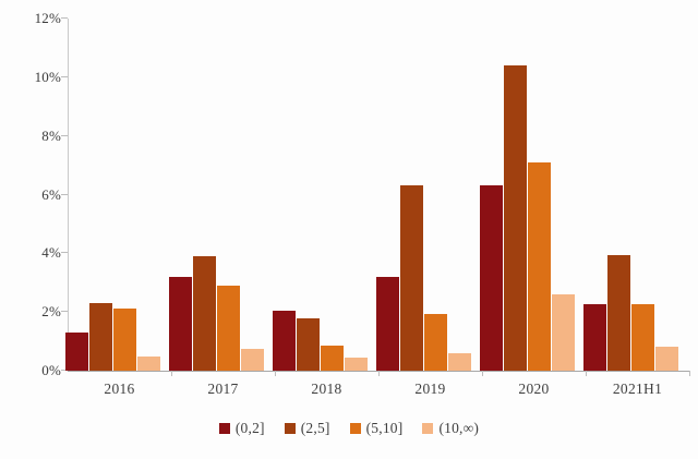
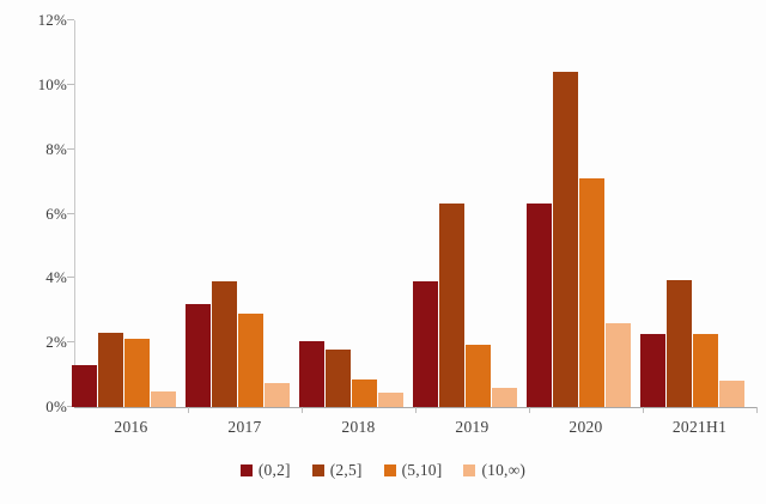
(0,2]/2019: 3.2% -> 3.9%
